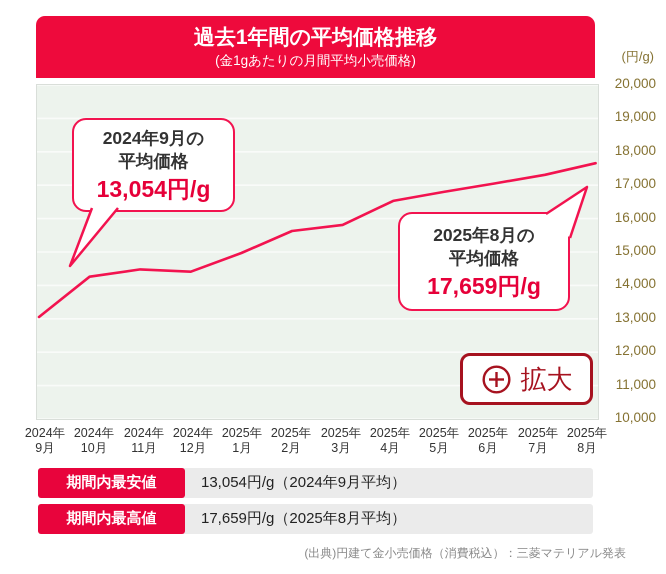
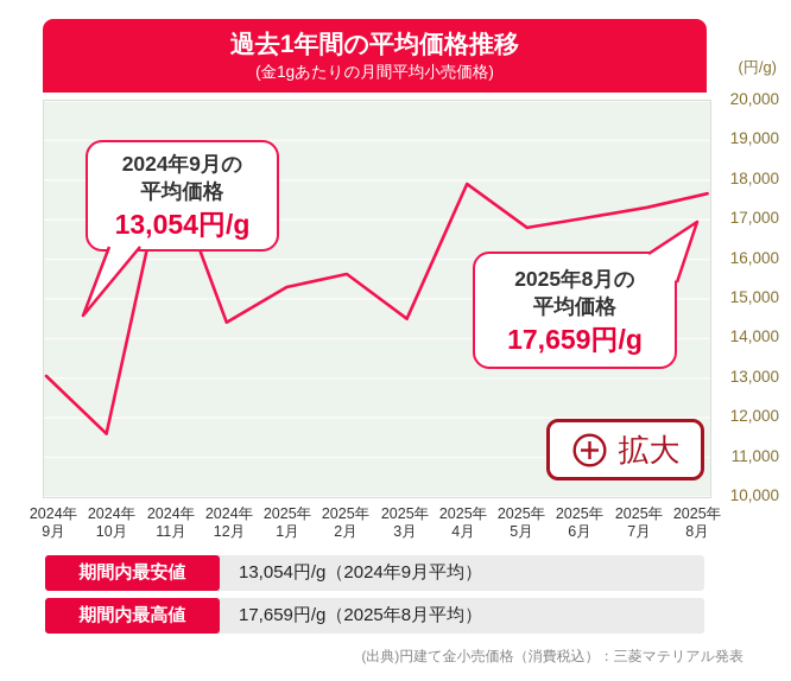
2024年10月: 14300 -> 11600
2024年11月: 14500 -> 18500
2025年1月: 15000 -> 15300
2025年3月: 15800 -> 14500
2025年4月: 16500 -> 17900
